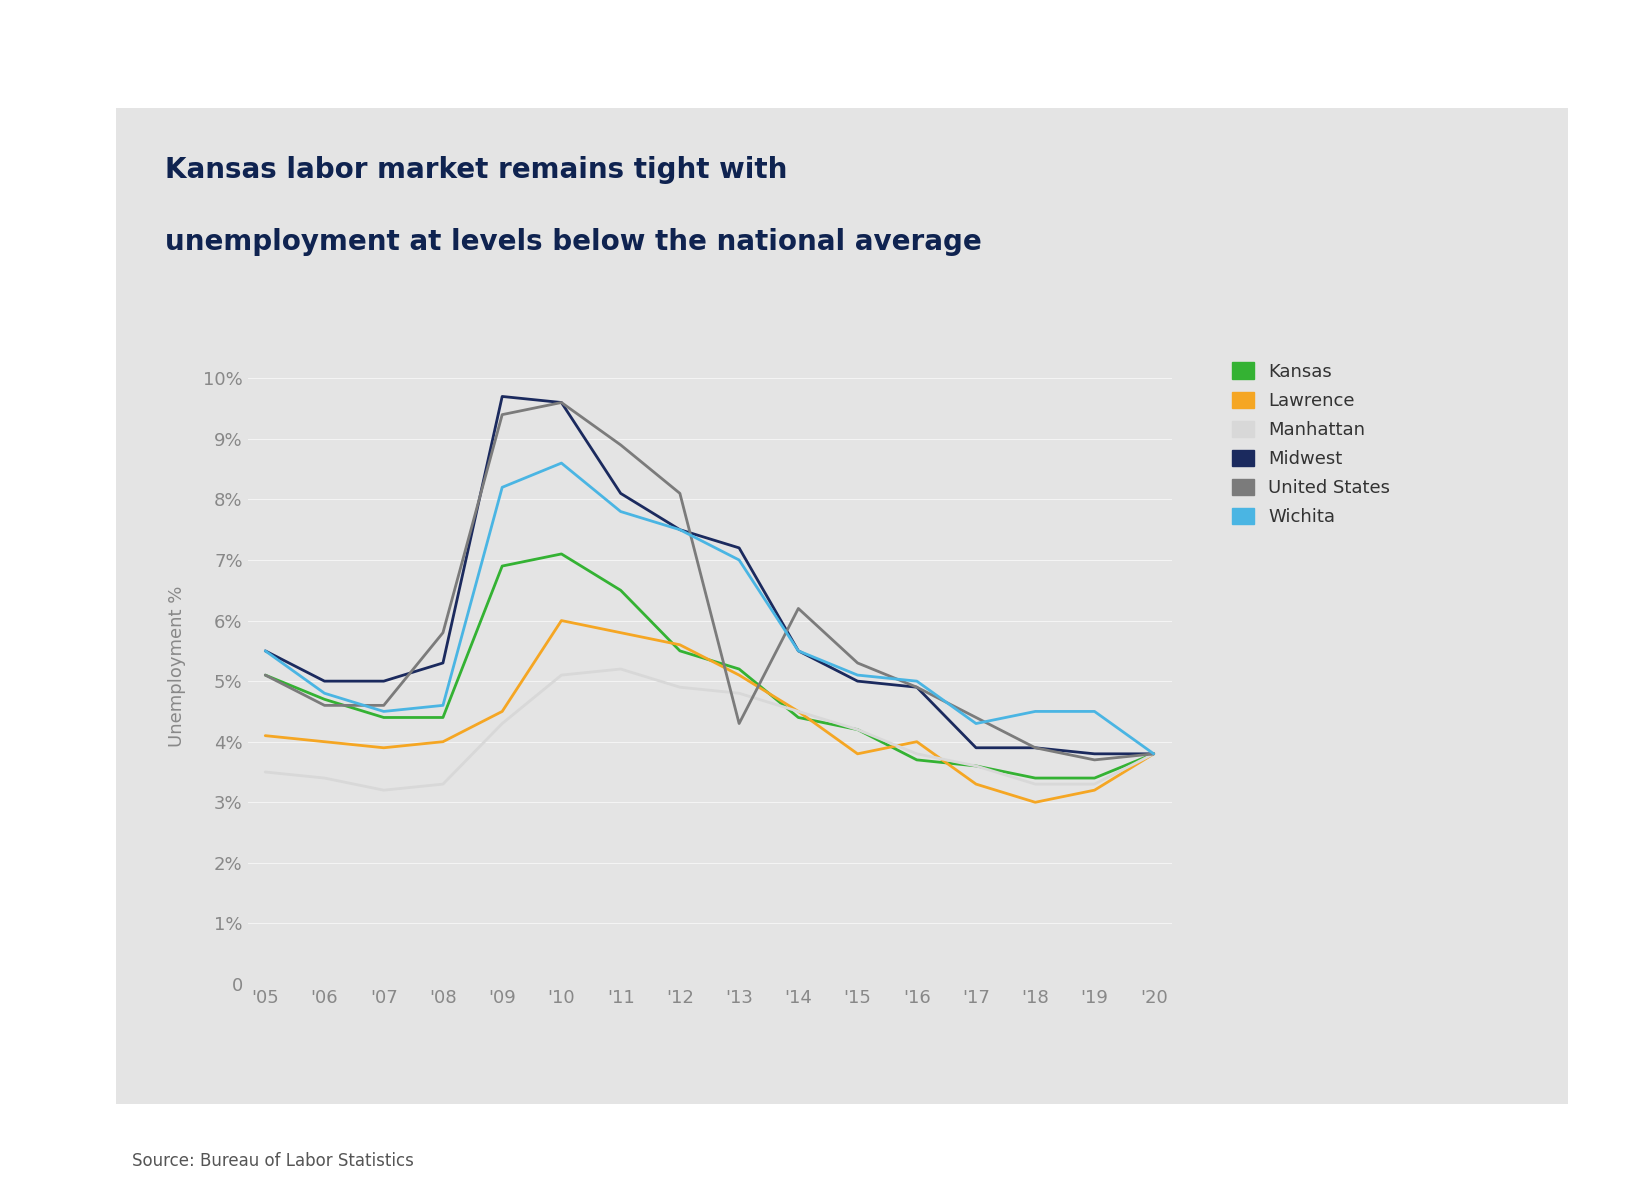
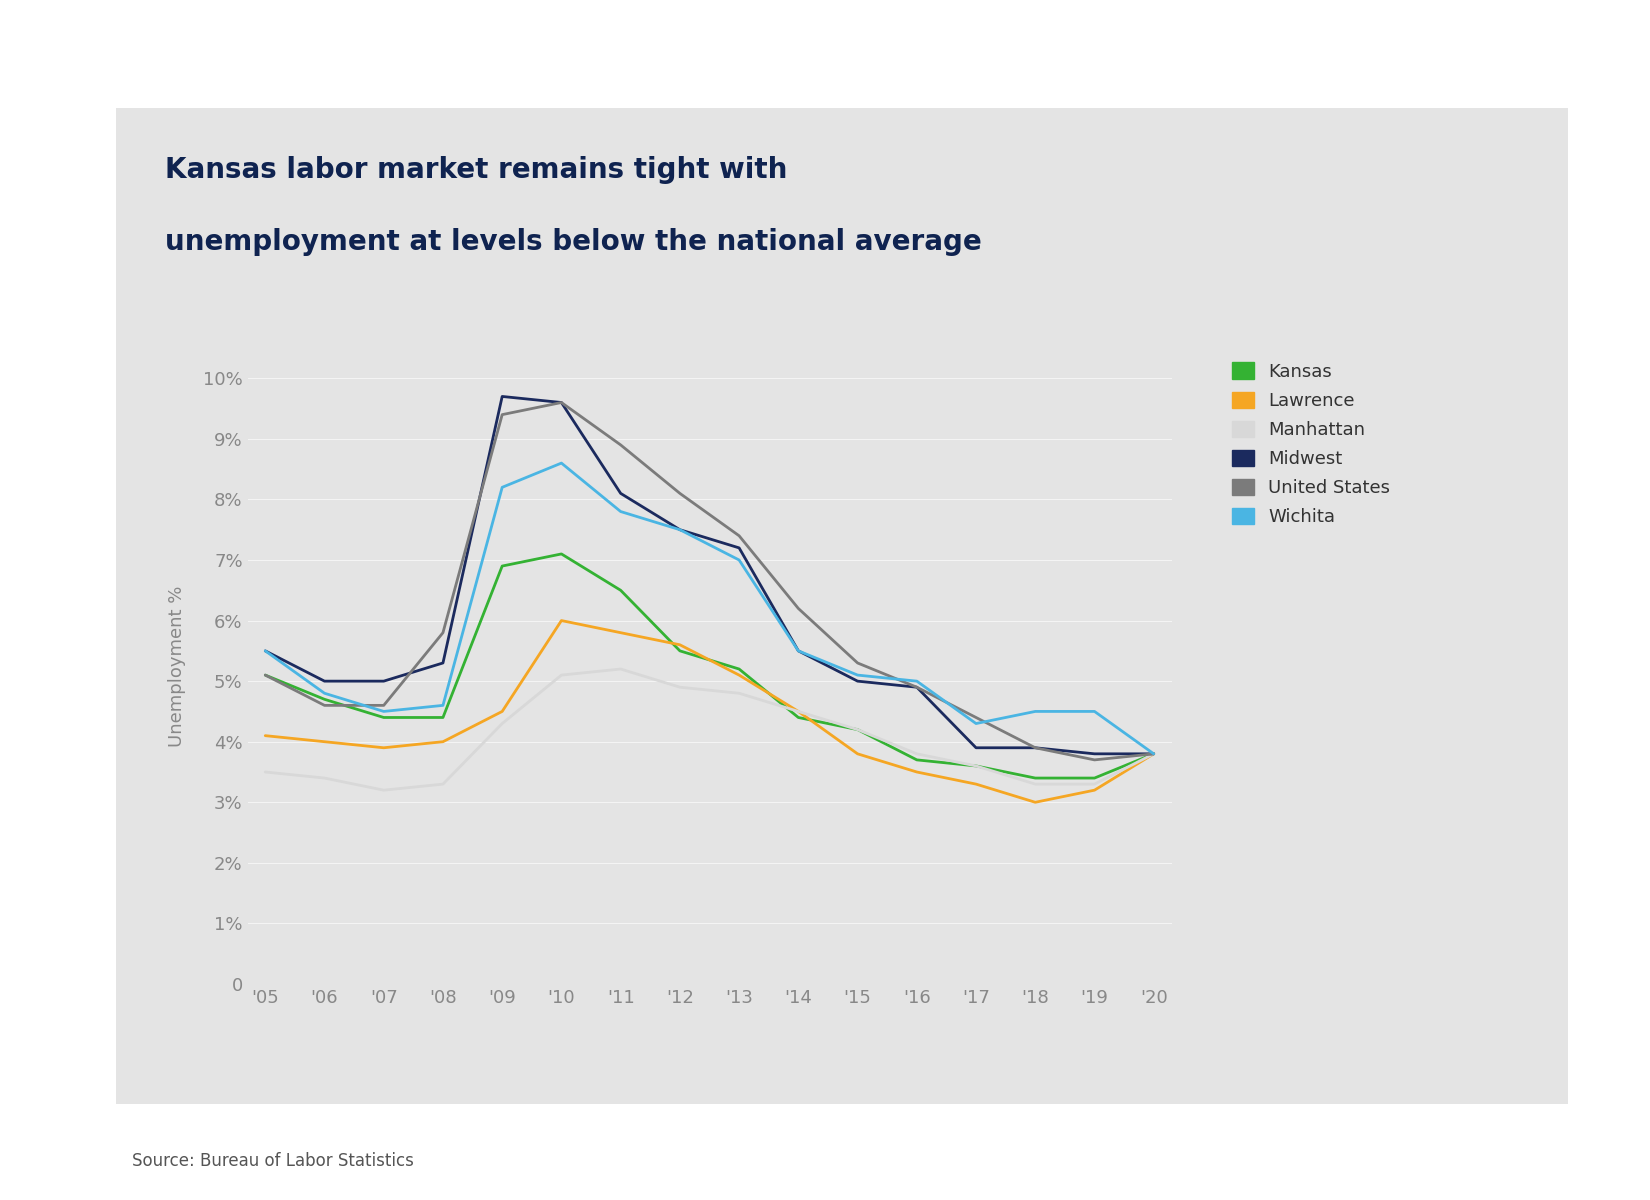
United States/'13: 4.3% -> 7.4%
Lawrence/'16: 4.0% -> 3.5%
